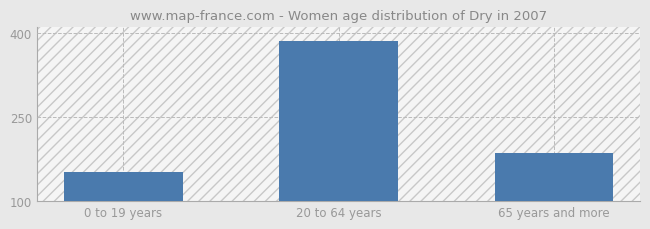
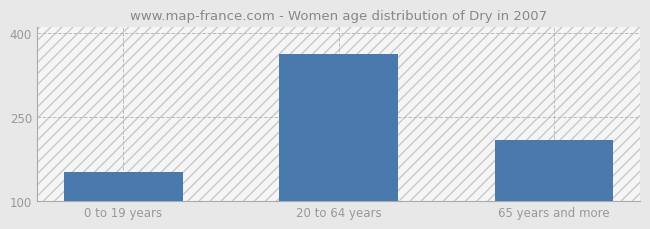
20 to 64 years: 386 -> 362
65 years and more: 186 -> 210
